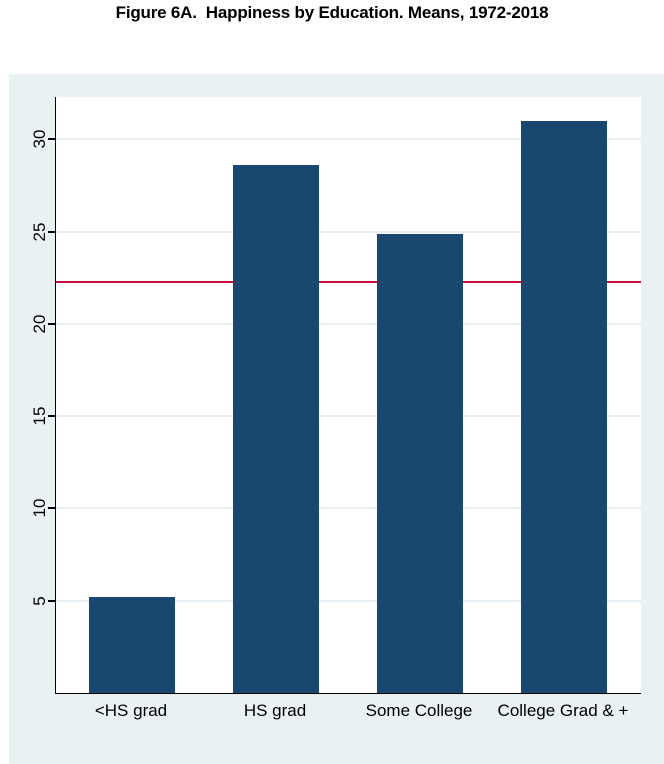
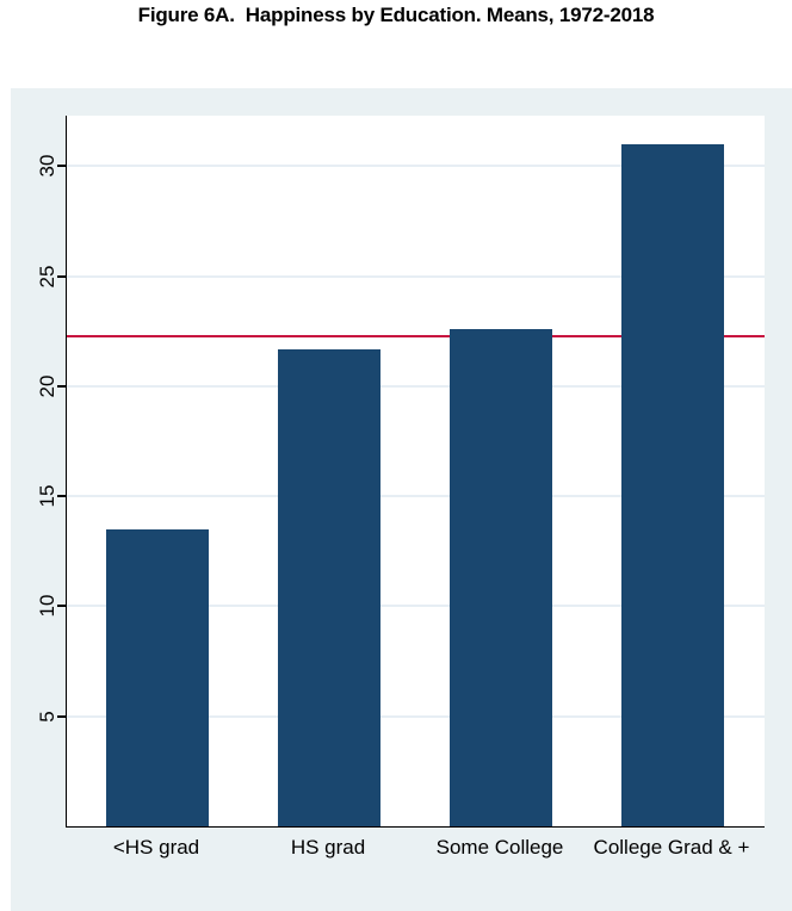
<HS grad: 5.2 -> 13.5
HS grad: 28.6 -> 21.7
Some College: 24.9 -> 22.6
